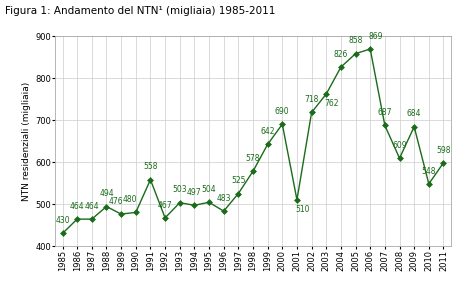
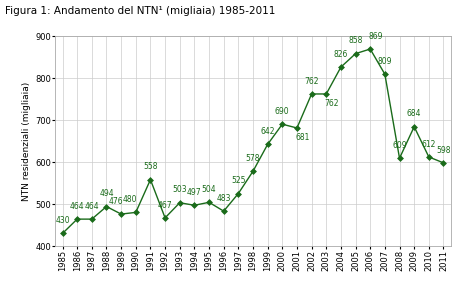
2001: 510 -> 681
2002: 718 -> 762
2007: 687 -> 809
2010: 548 -> 612
